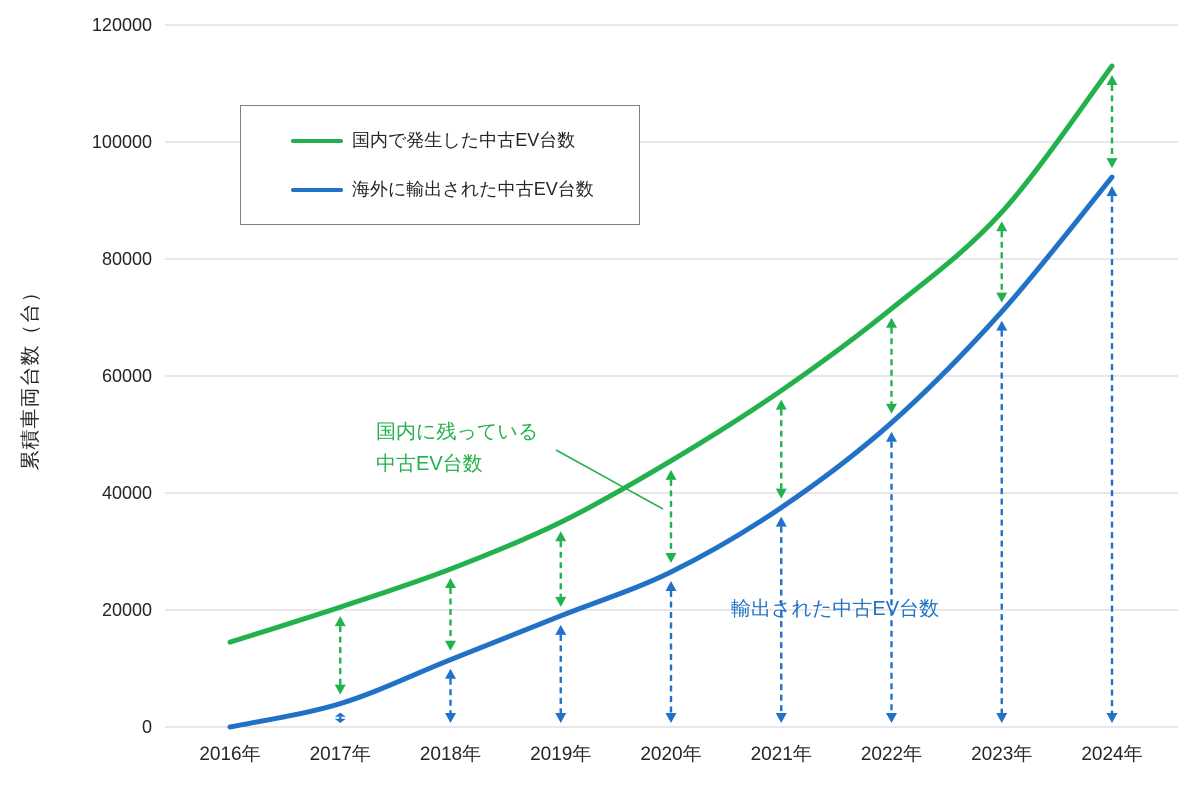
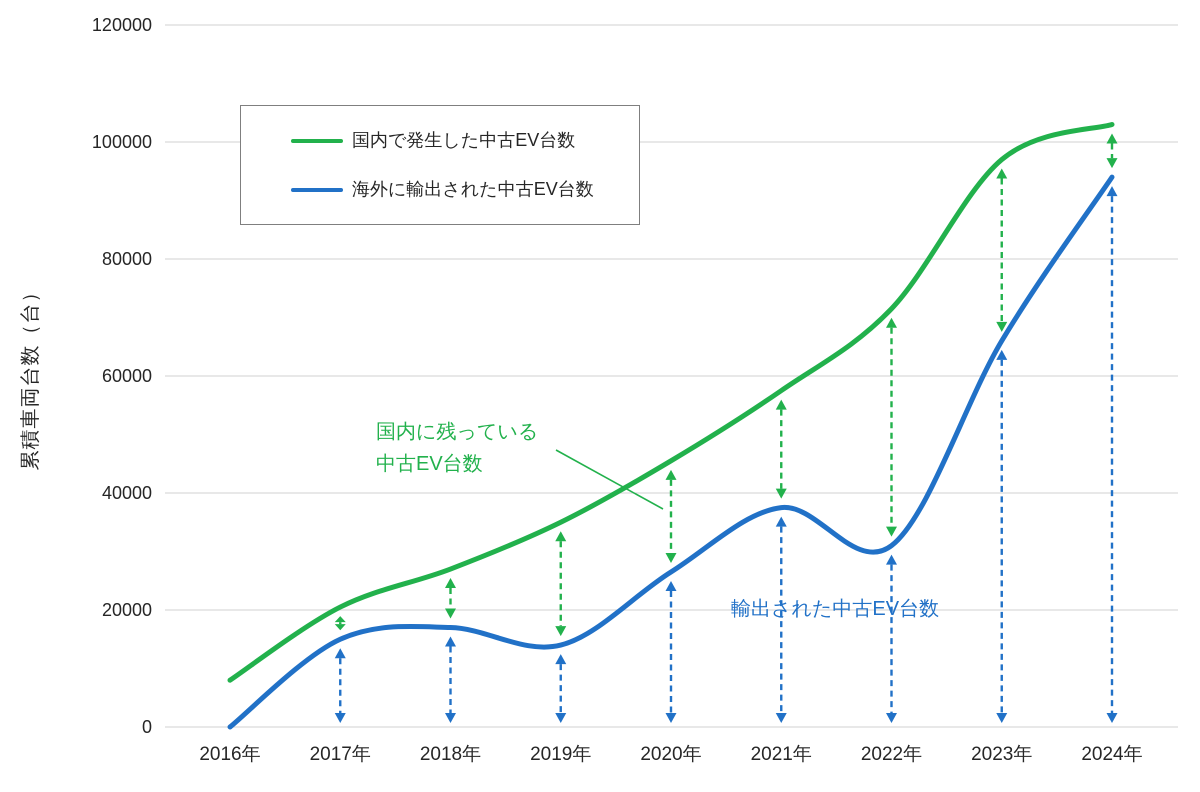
国内で発生した中古EV台数/2016年: 14000 -> 8000
海外に輸出された中古EV台数/2017年: 4000 -> 15000
海外に輸出された中古EV台数/2018年: 12000 -> 17000
海外に輸出された中古EV台数/2019年: 19000 -> 14000
海外に輸出された中古EV台数/2022年: 52000 -> 31000
国内で発生した中古EV台数/2023年: 88000 -> 97000
海外に輸出された中古EV台数/2023年: 71000 -> 66000
国内で発生した中古EV台数/2024年: 113000 -> 103000
